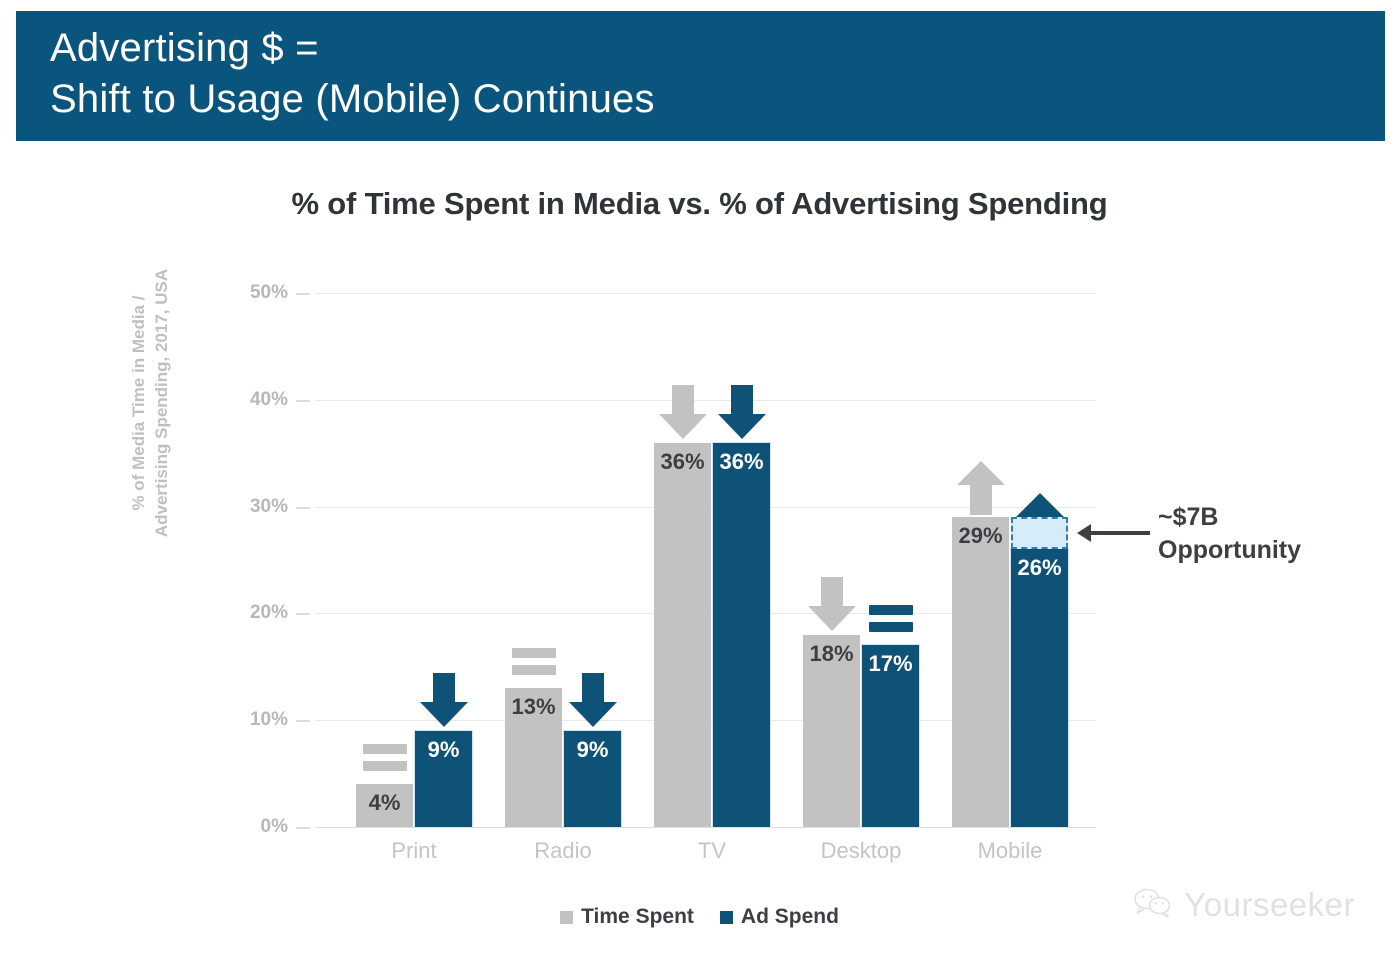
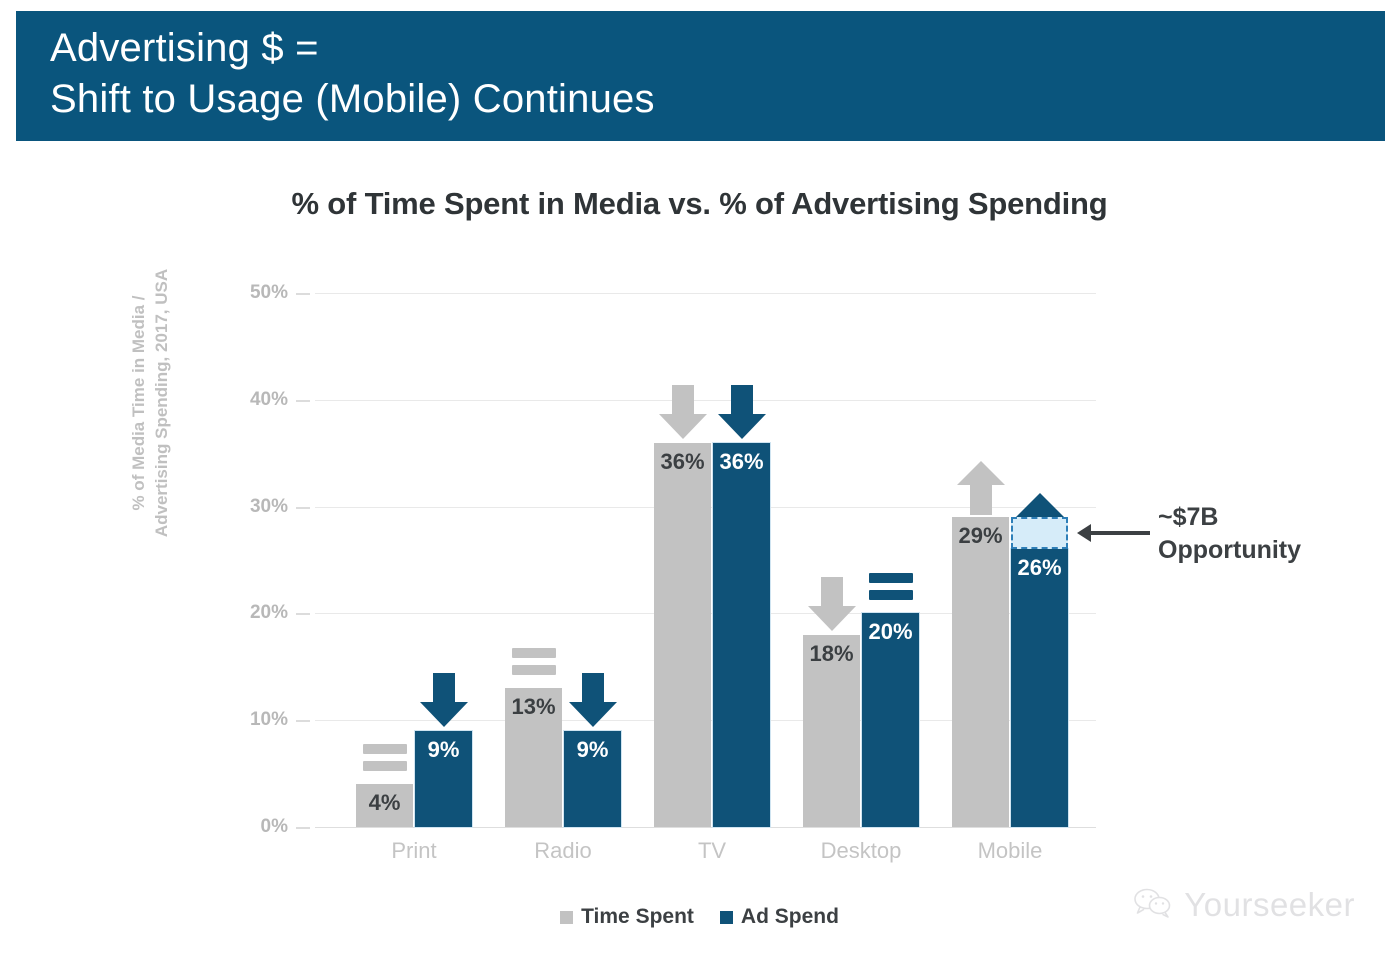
Ad Spend/Desktop: 17% -> 20%
